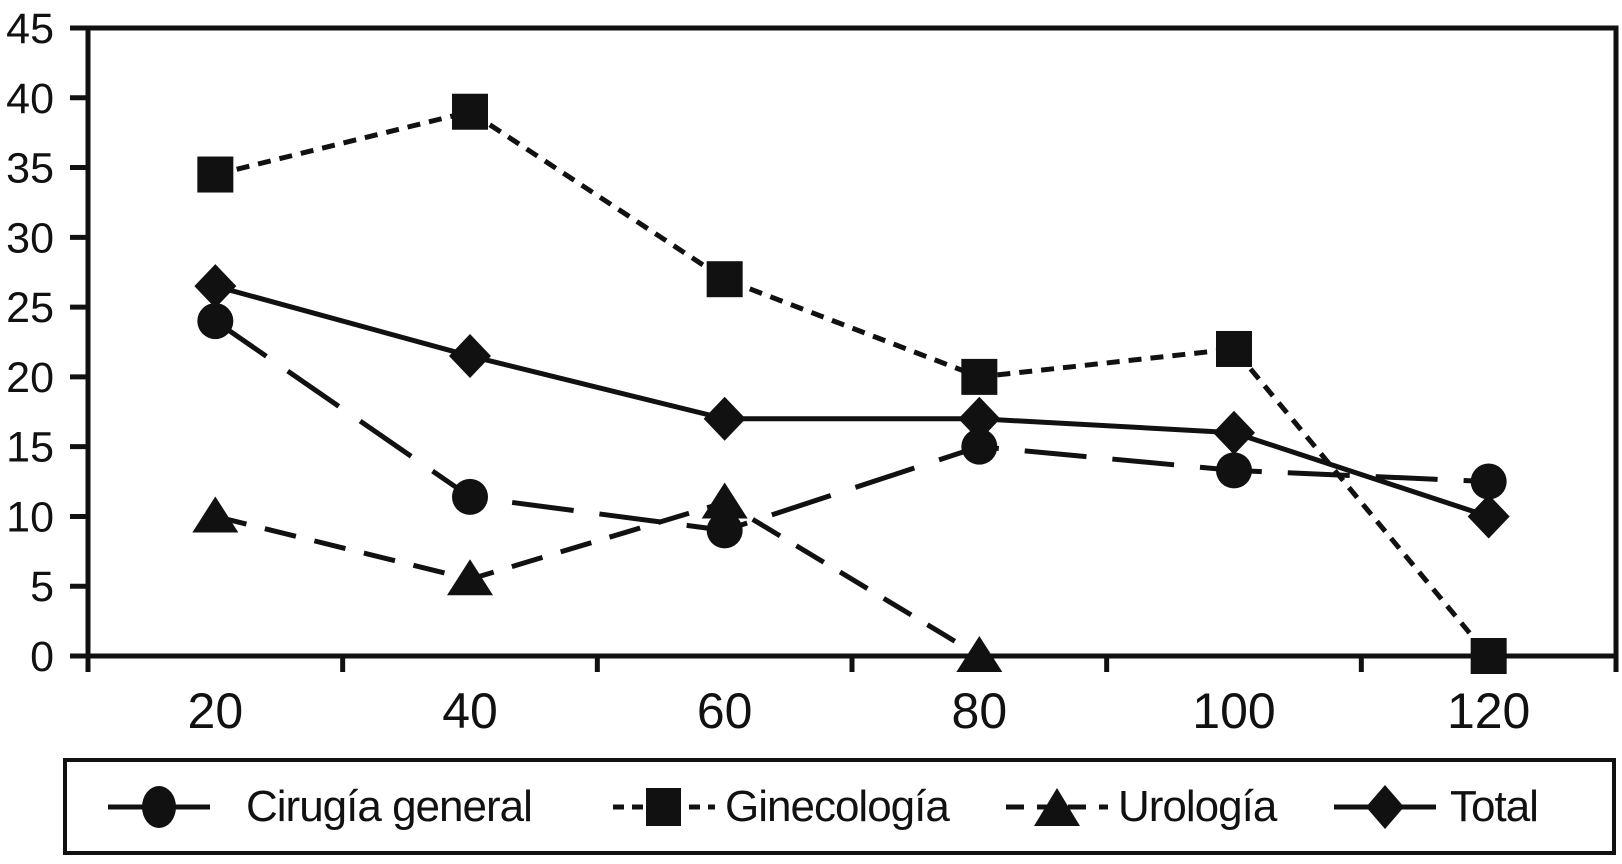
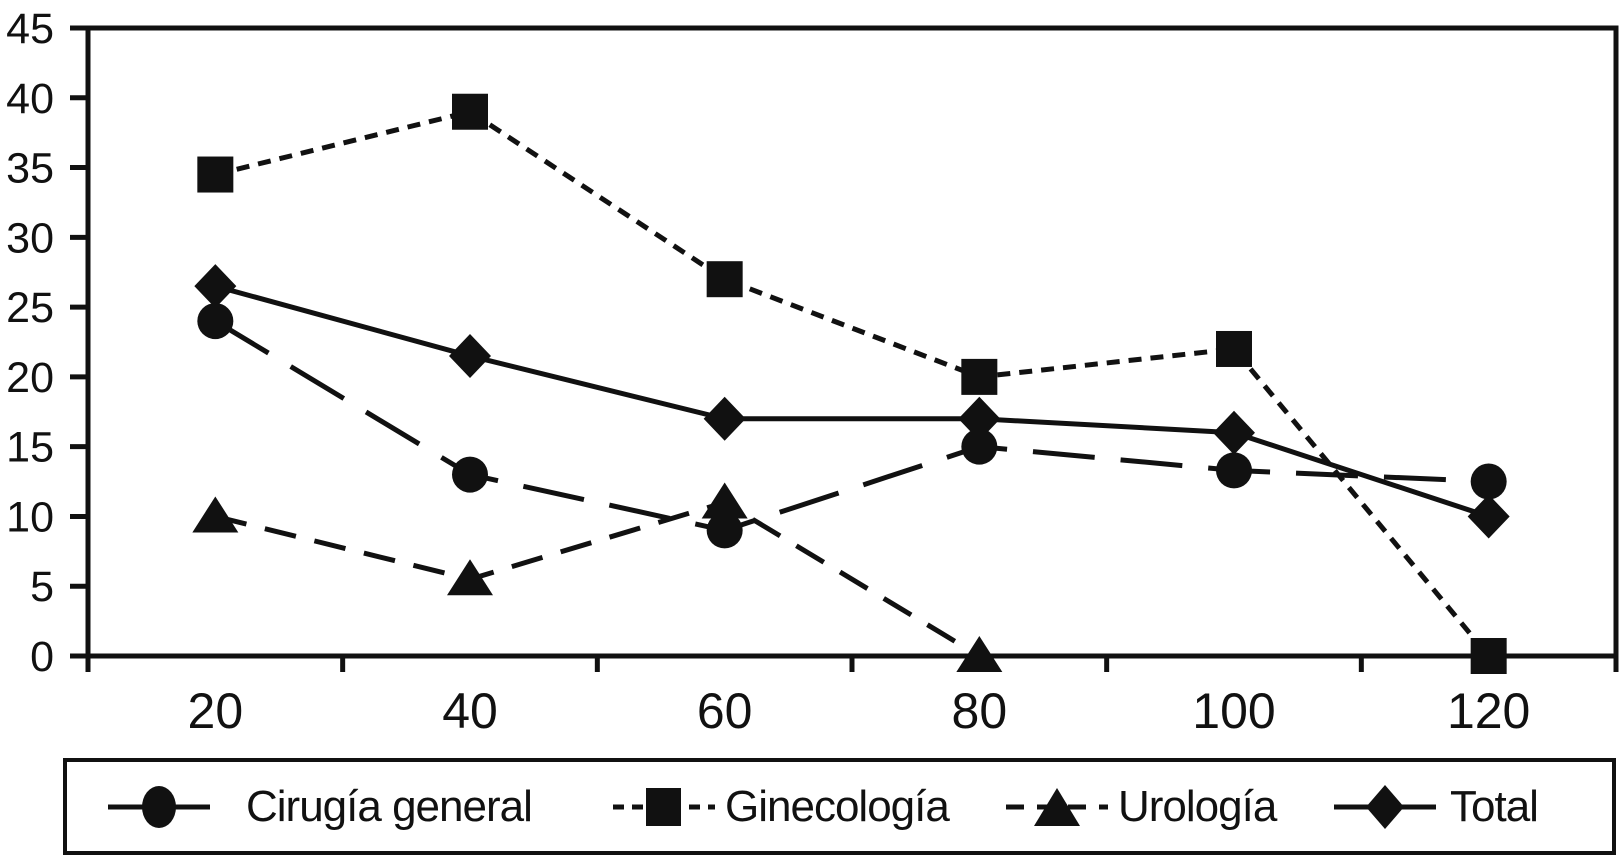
Cirugía general/40: 11.4 -> 13.0
